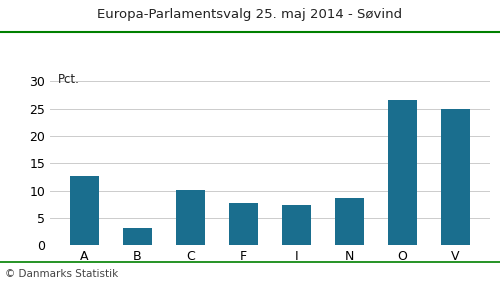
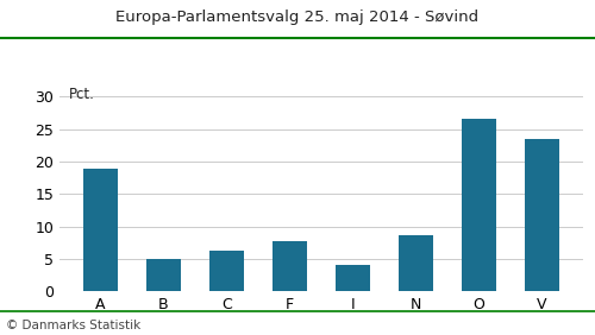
A: 12.6 -> 19.0
B: 3.2 -> 5.0
C: 10.2 -> 6.3
I: 7.4 -> 4.1
V: 25.0 -> 23.5
